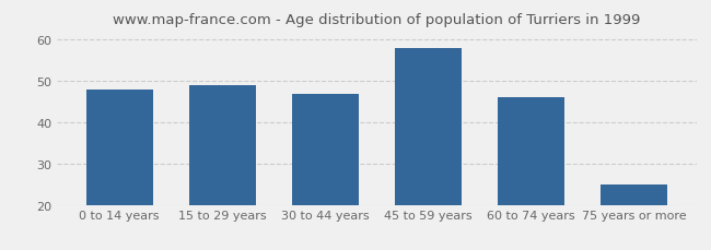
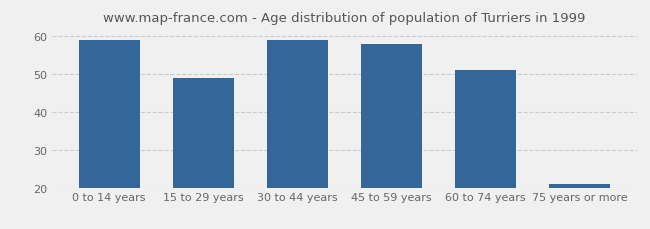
0 to 14 years: 48 -> 59
30 to 44 years: 47 -> 59
60 to 74 years: 46 -> 51
75 years or more: 25 -> 21
